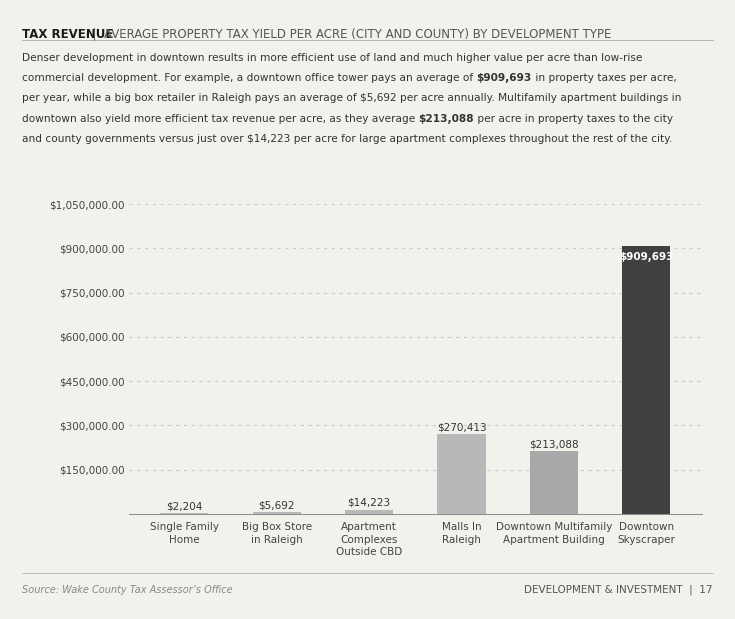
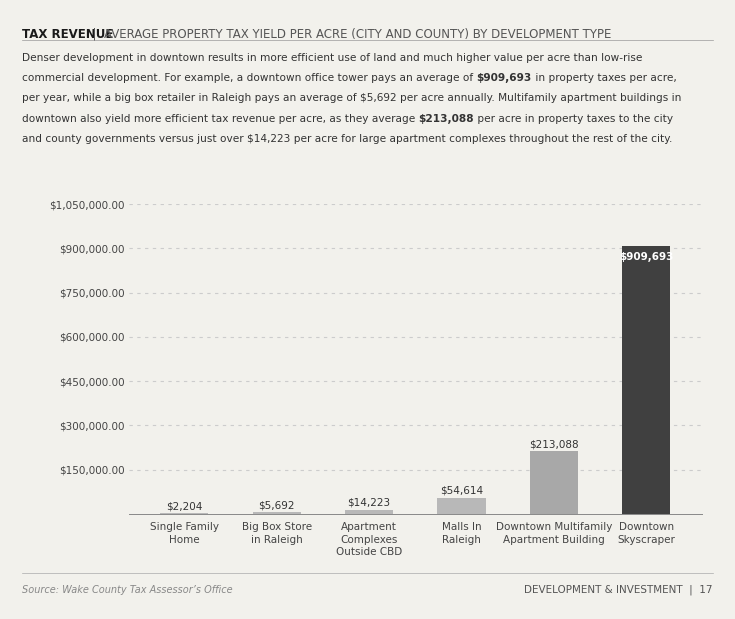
Malls In Raleigh: $270,413 -> $54,614
